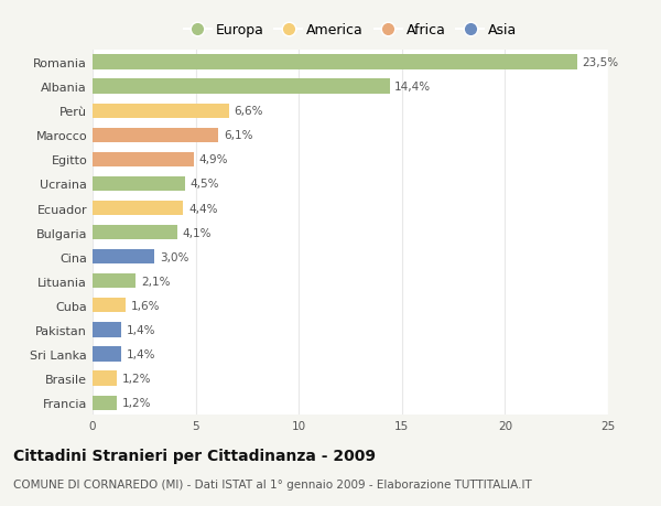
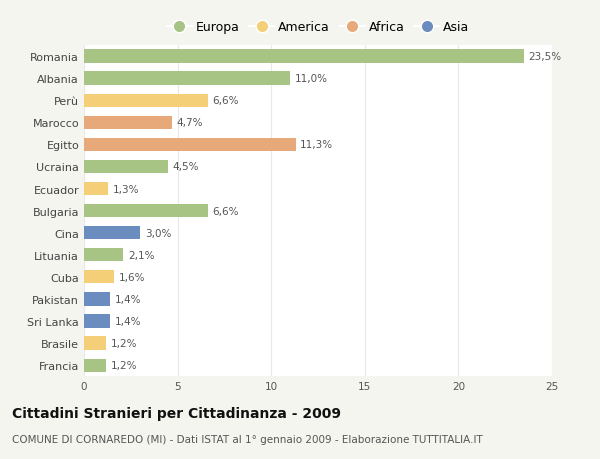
Albania: 14,4% -> 11,0%
Marocco: 6,1% -> 4,7%
Egitto: 4,9% -> 11,3%
Ecuador: 4,4% -> 1,3%
Bulgaria: 4,1% -> 6,6%
